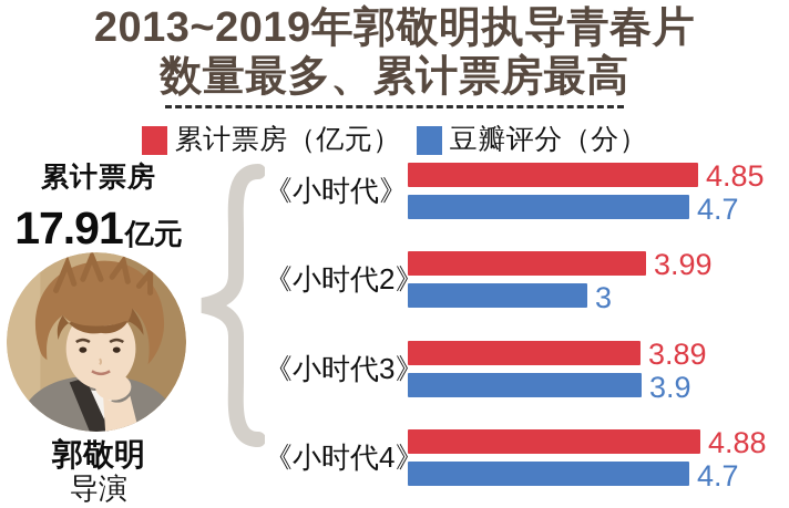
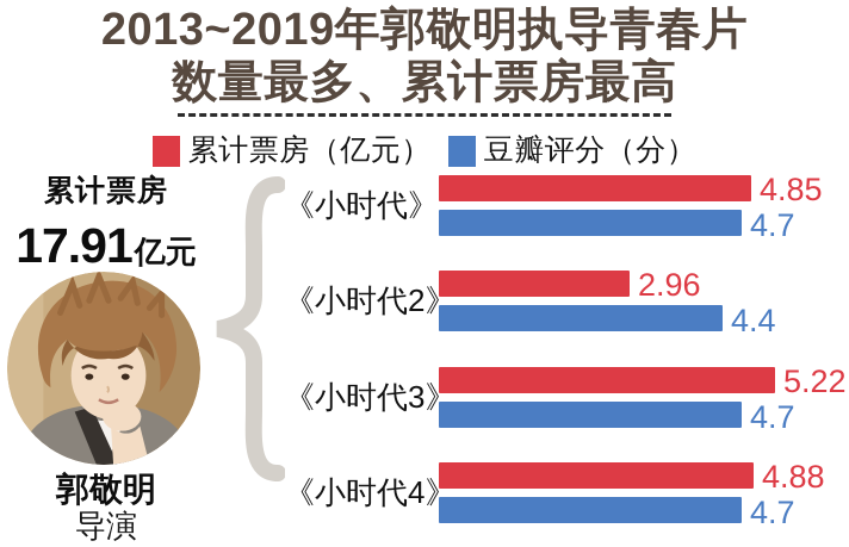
累计票房（亿元）/《小时代2》: 3.99 -> 2.96
豆瓣评分（分）/《小时代2》: 3 -> 4.4
累计票房（亿元）/《小时代3》: 3.89 -> 5.22
豆瓣评分（分）/《小时代3》: 3.9 -> 4.7
